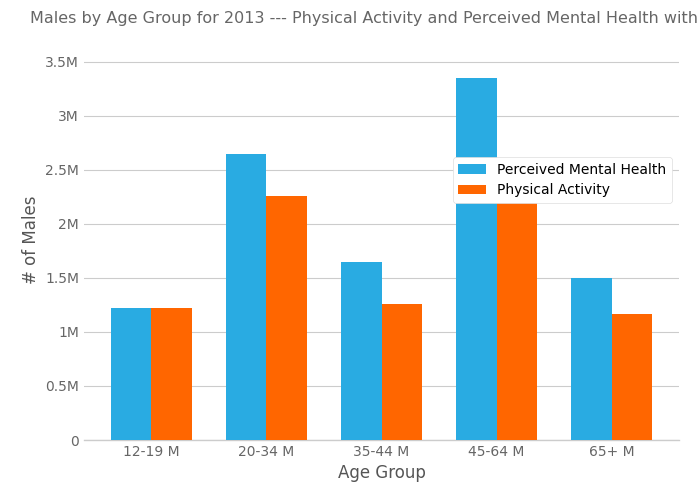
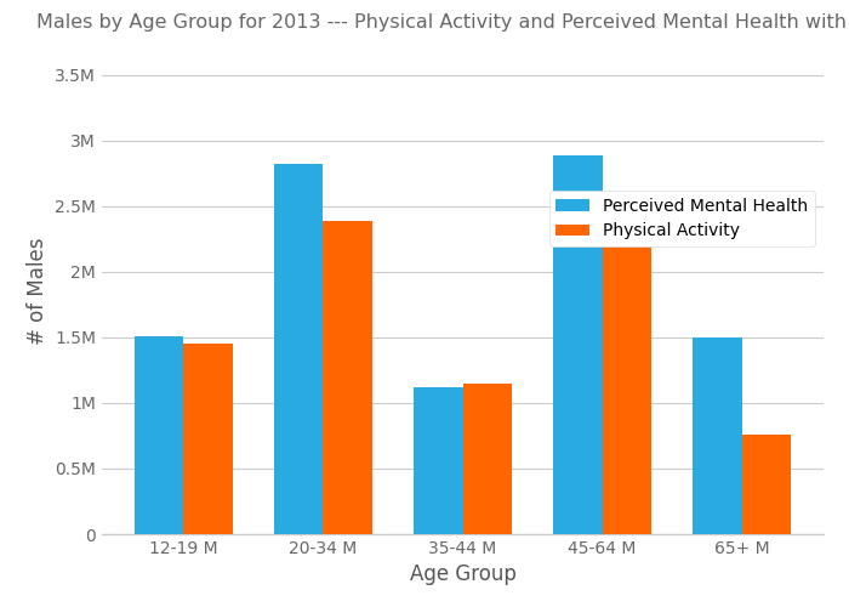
Perceived Mental Health/12-19 M: 1.22M -> 1.51M
Physical Activity/12-19 M: 1.22M -> 1.45M
Perceived Mental Health/20-34 M: 2.65M -> 2.82M
Physical Activity/20-34 M: 2.26M -> 2.39M
Perceived Mental Health/35-44 M: 1.65M -> 1.12M
Physical Activity/35-44 M: 1.26M -> 1.15M
Perceived Mental Health/45-64 M: 3.35M -> 2.89M
Physical Activity/65+ M: 1.17M -> 0.76M
